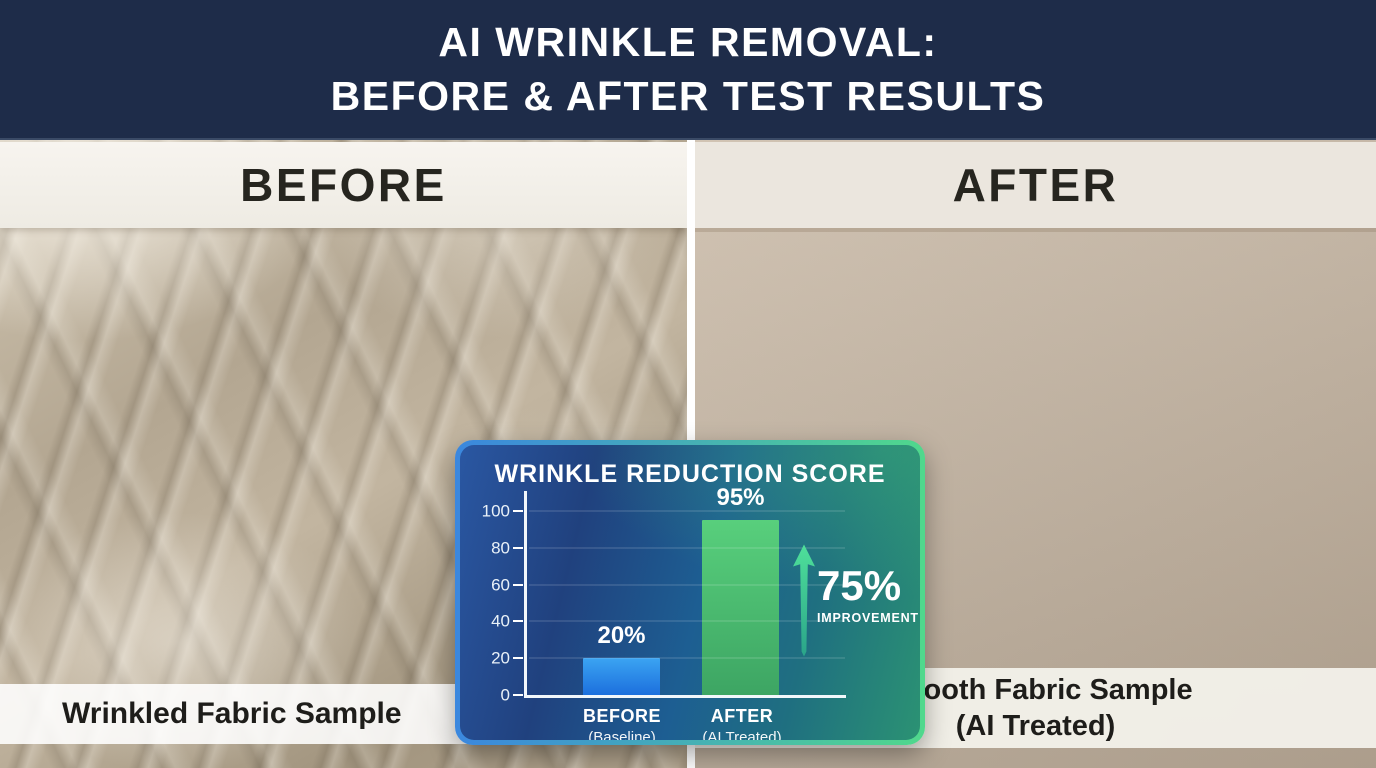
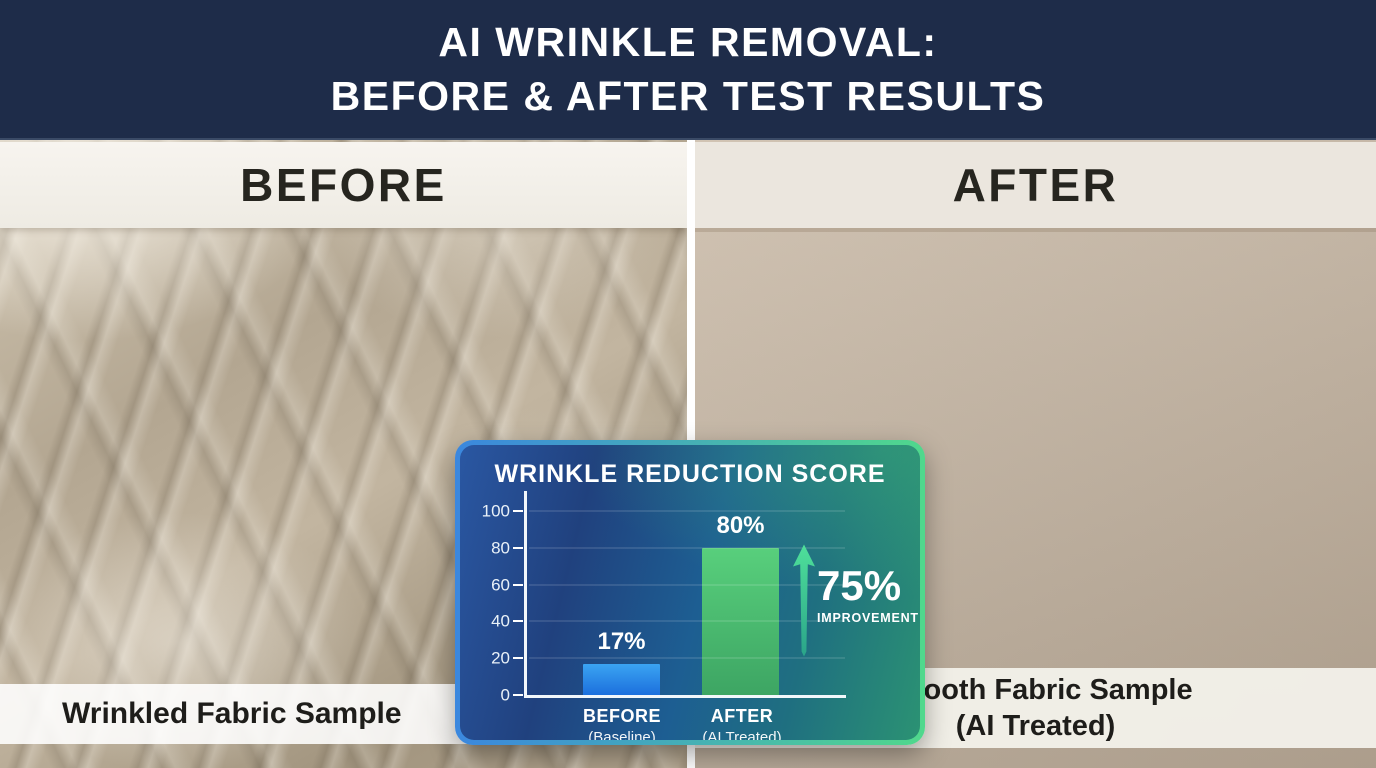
BEFORE: 20% -> 17%
AFTER: 95% -> 80%
